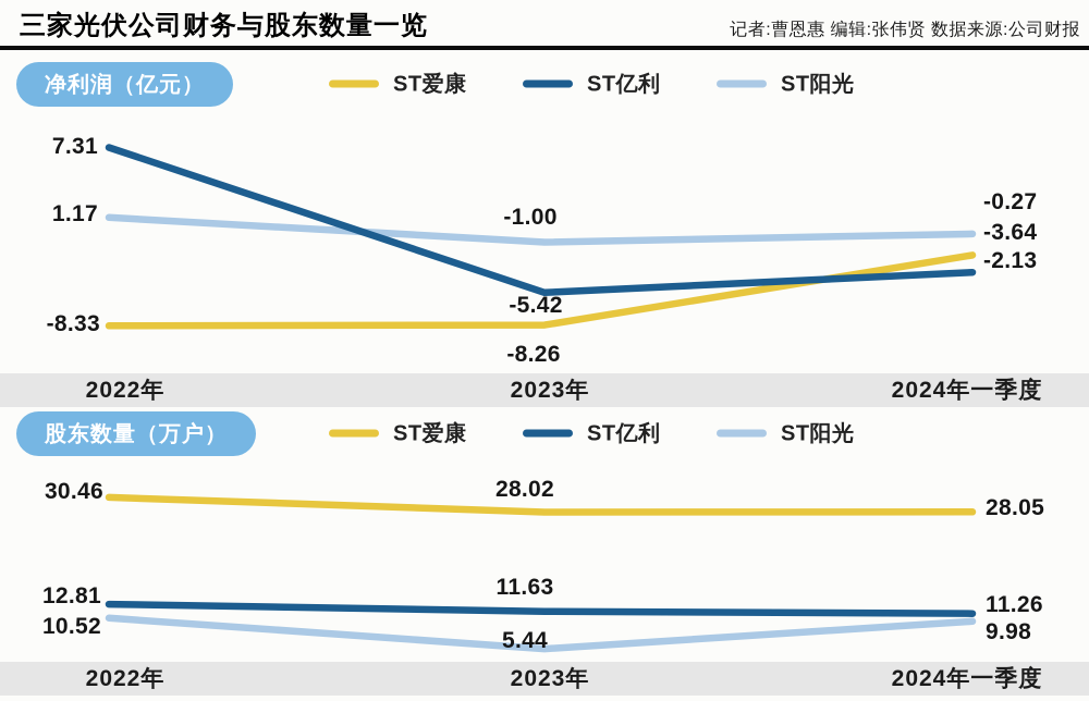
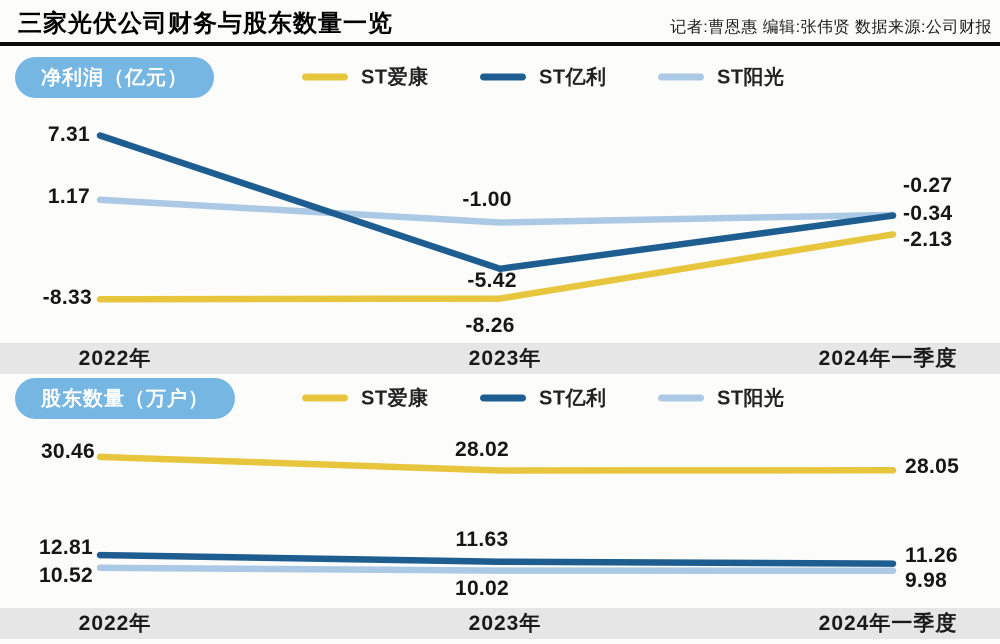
净利润（亿元）/ST亿利/2024年一季度: -3.64 -> -0.34
股东数量（万户）/ST阳光/2023年: 5.44 -> 10.02
